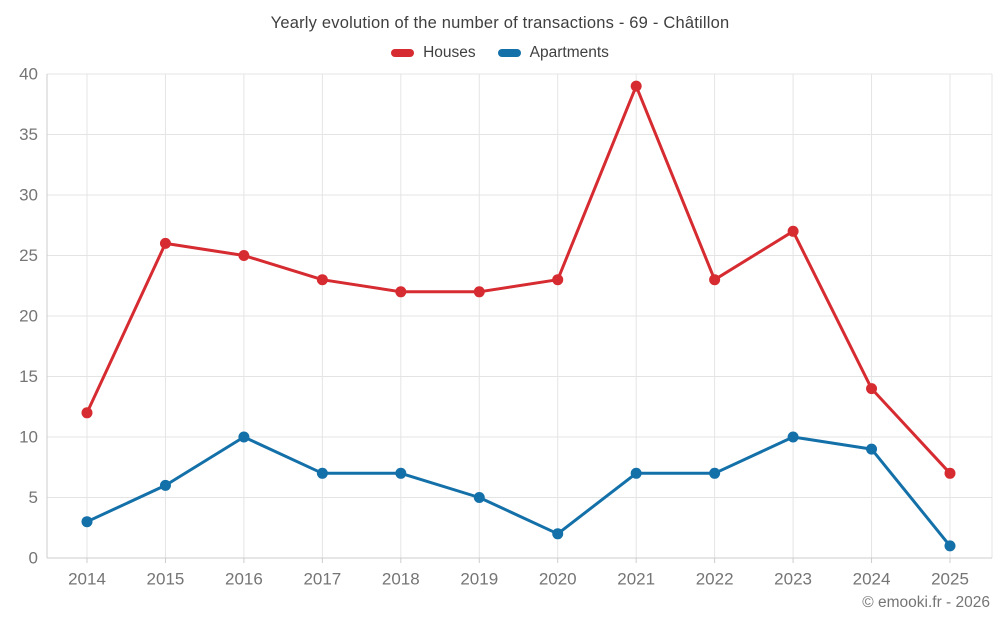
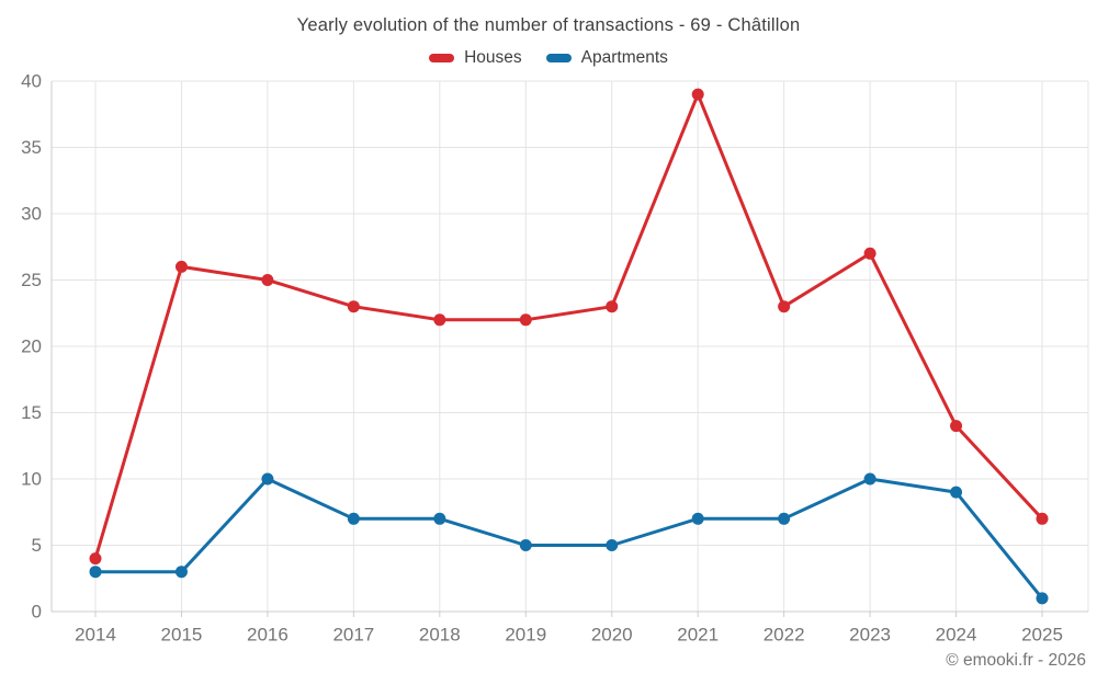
Houses/2014: 12 -> 4
Apartments/2015: 6 -> 3
Apartments/2020: 2 -> 5
